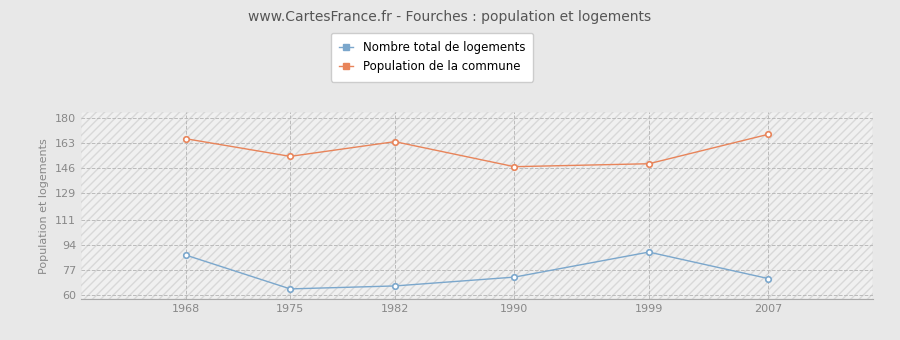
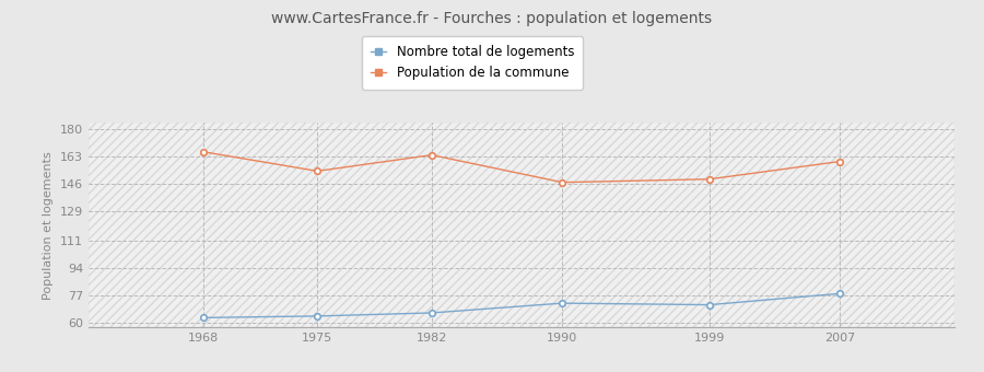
Nombre total de logements/1968: 87 -> 63
Nombre total de logements/1999: 89 -> 71
Nombre total de logements/2007: 71 -> 78
Population de la commune/2007: 169 -> 160
